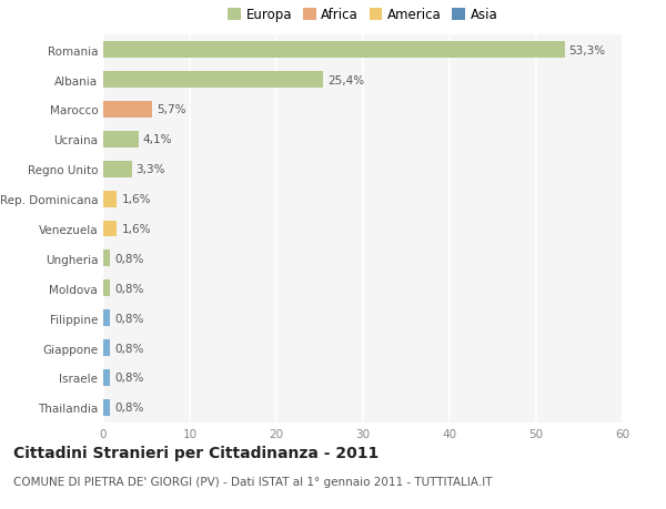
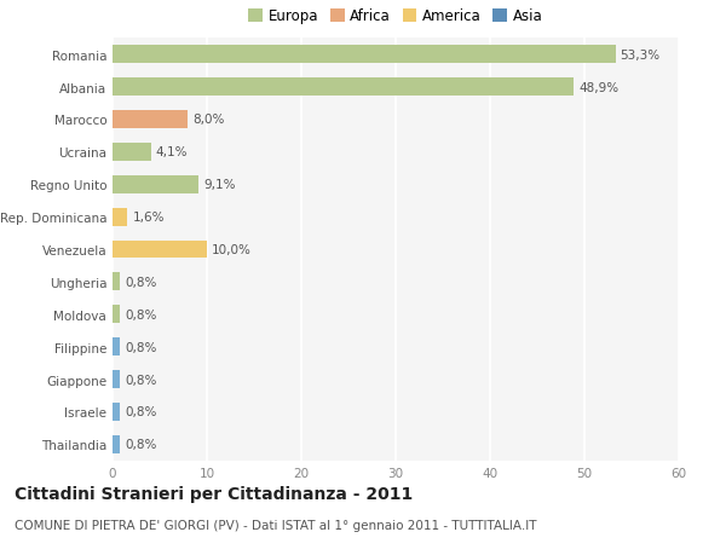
Albania: 25,4% -> 48,9%
Marocco: 5,7% -> 8,0%
Regno Unito: 3,3% -> 9,1%
Venezuela: 1,6% -> 10,0%
